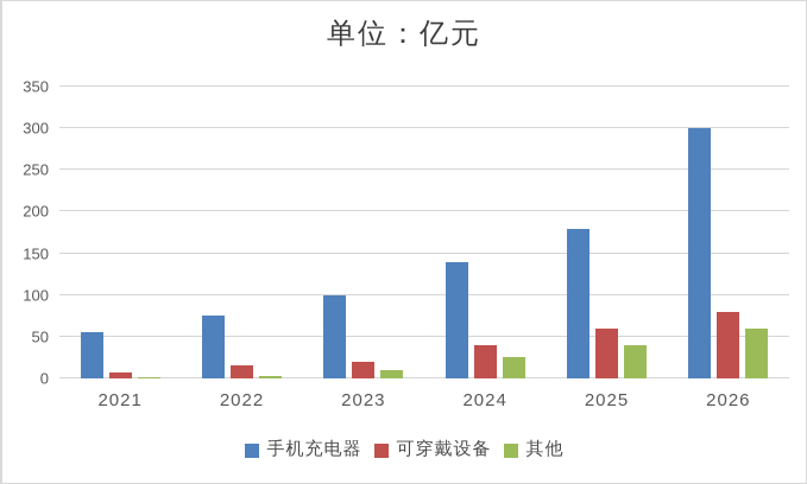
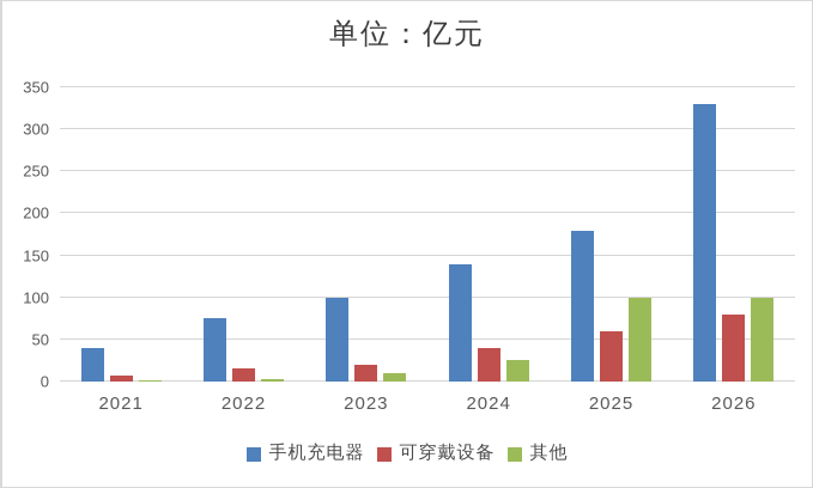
手机充电器/2021: 60 -> 40
其他/2025: 40 -> 100
手机充电器/2026: 300 -> 330
其他/2026: 60 -> 100
